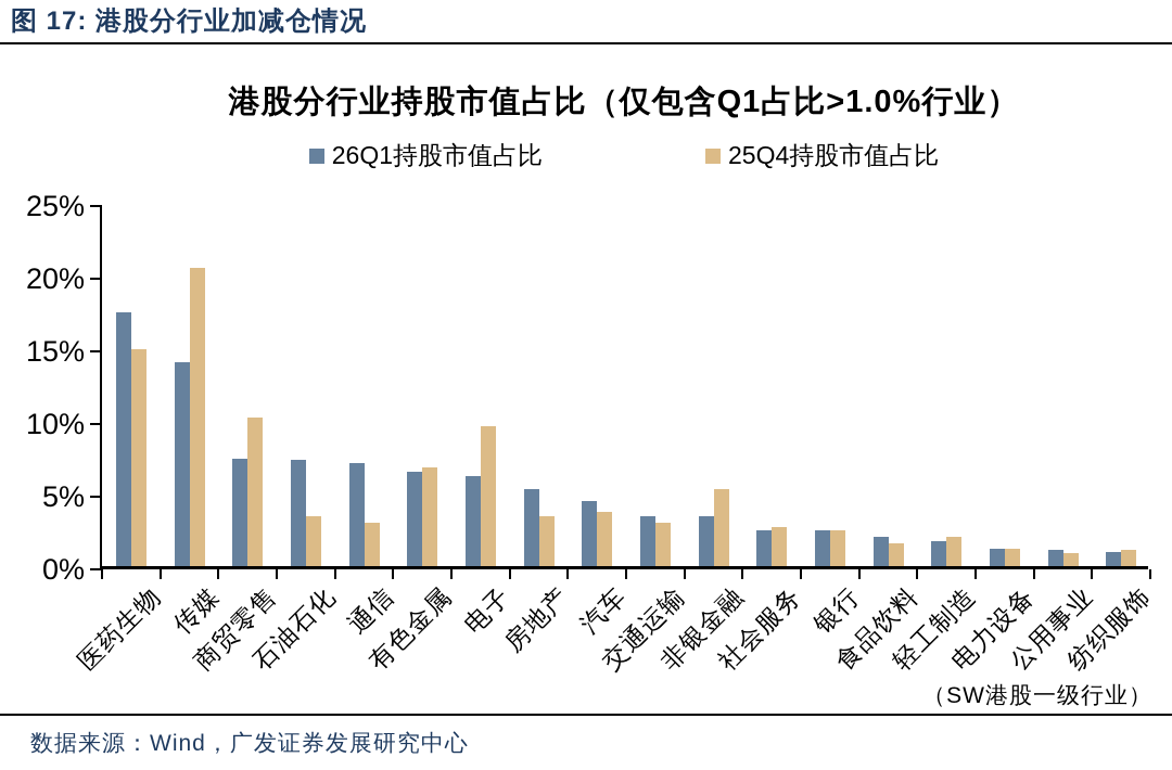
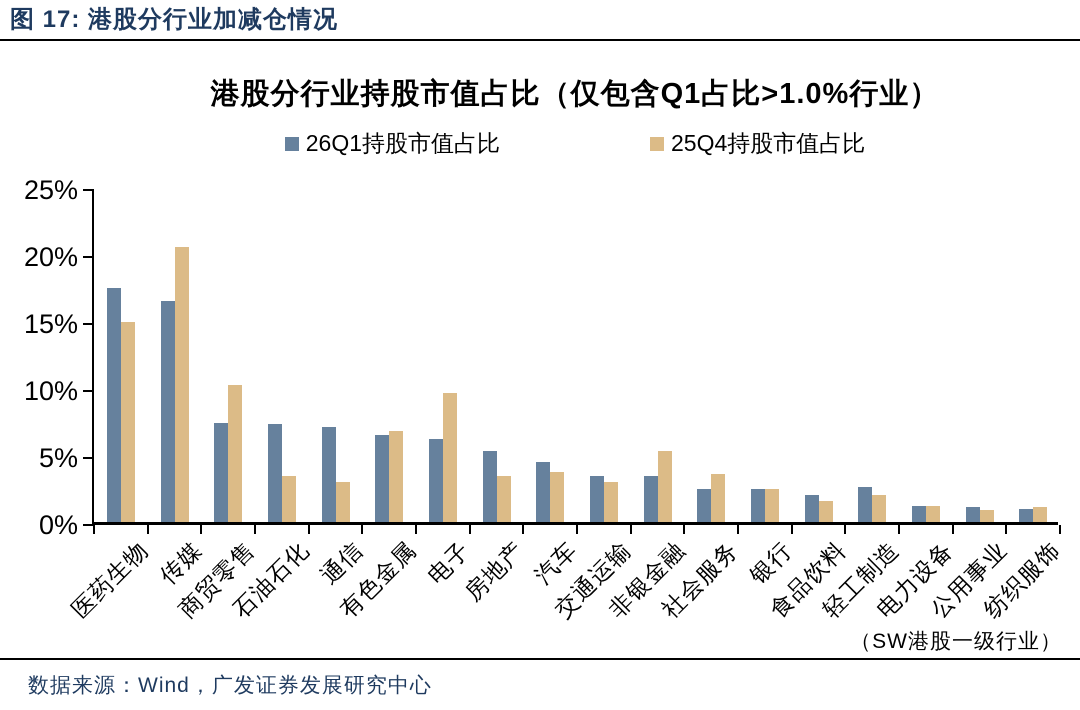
26Q1持股市值占比/传媒: 14.0% -> 16.5%
25Q4持股市值占比/社会服务: 2.7% -> 3.6%
26Q1持股市值占比/轻工制造: 1.7% -> 2.6%
